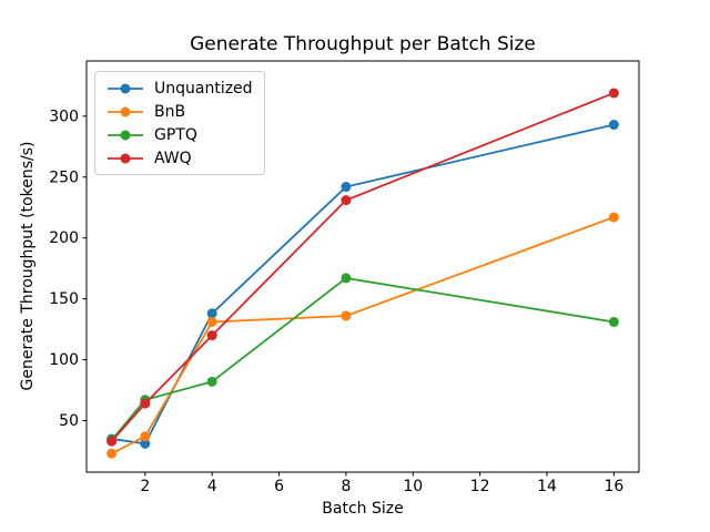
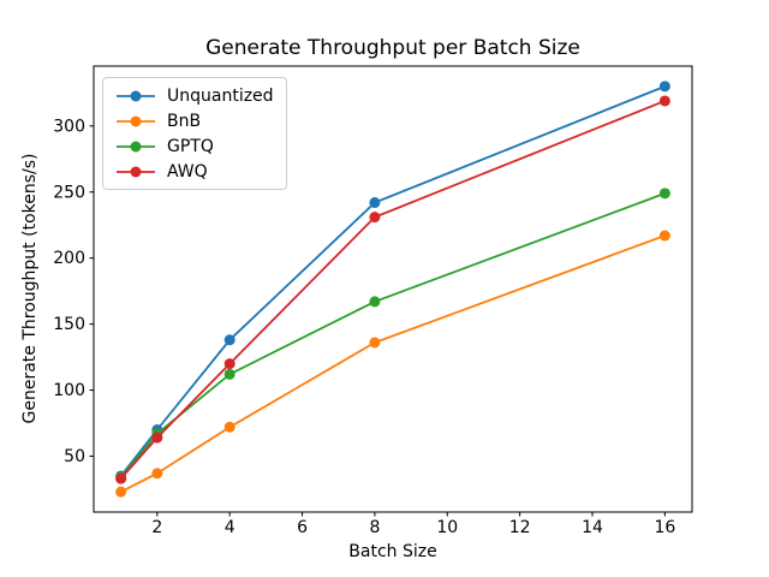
Unquantized/2: 31 -> 70
BnB/4: 131 -> 72
GPTQ/4: 82 -> 112
Unquantized/16: 293 -> 330
GPTQ/16: 131 -> 249
